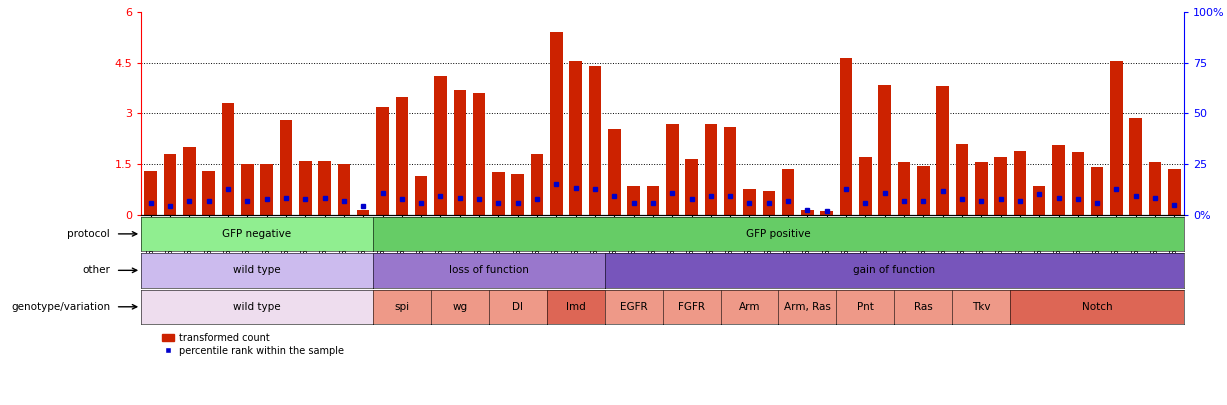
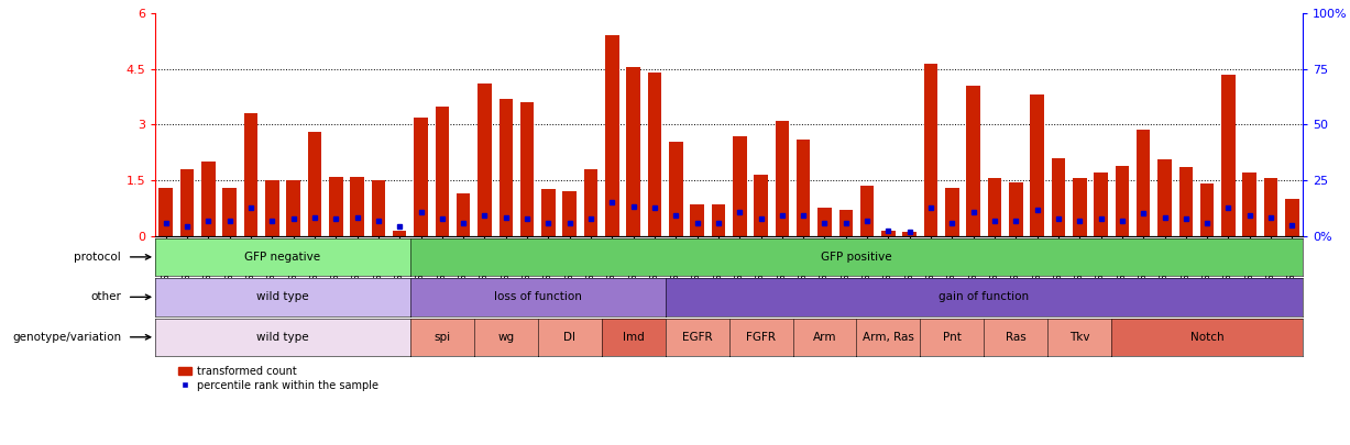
GSM88255: 2.70 -> 3.10
GSM88227: 1.70 -> 1.30
GSM88228: 3.85 -> 4.05
GSM88236: 0.85 -> 2.85
GSM88240: 4.55 -> 4.35
GSM88256: 2.85 -> 1.70
GSM88258: 1.35 -> 1.00
